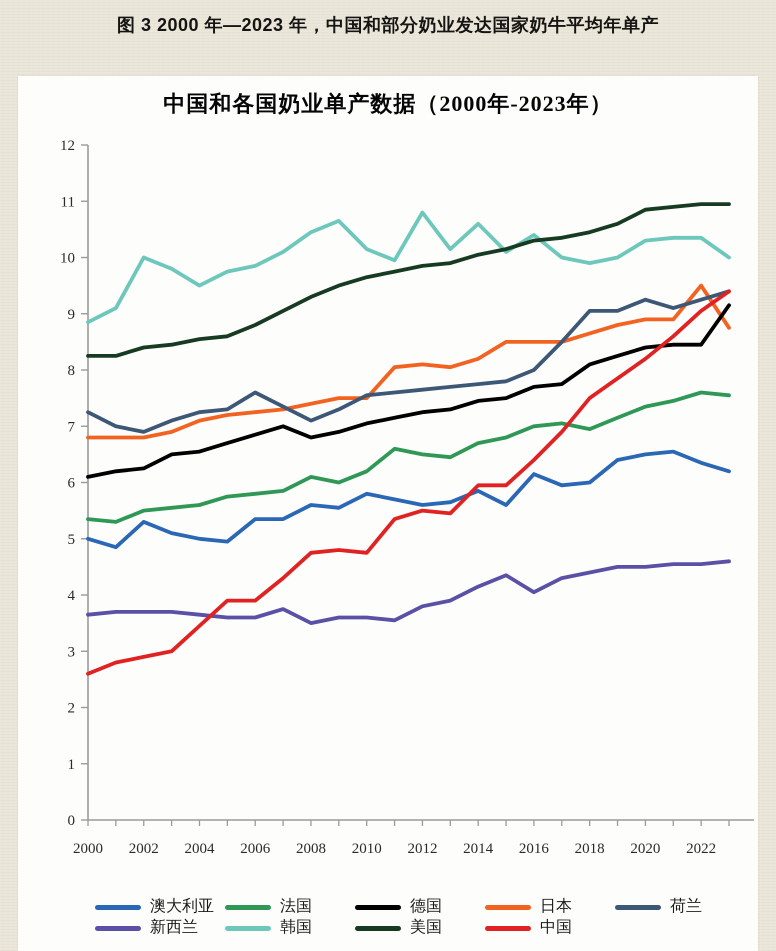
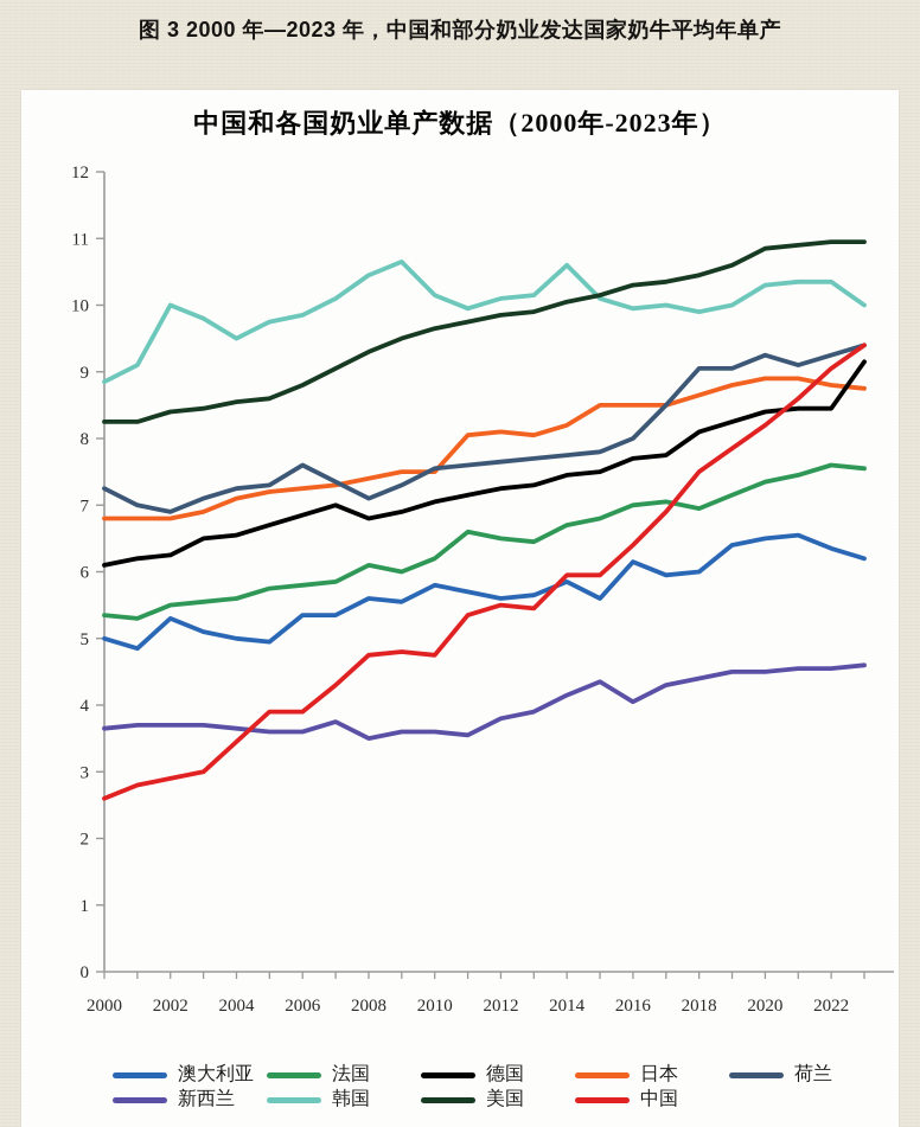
韩国/2012: 10.8 -> 10.1
韩国/2016: 10.4 -> 9.9
日本/2022: 9.5 -> 8.8
